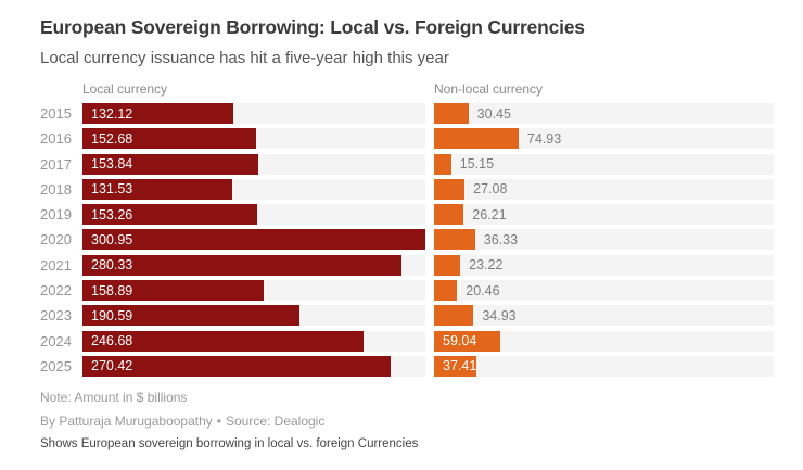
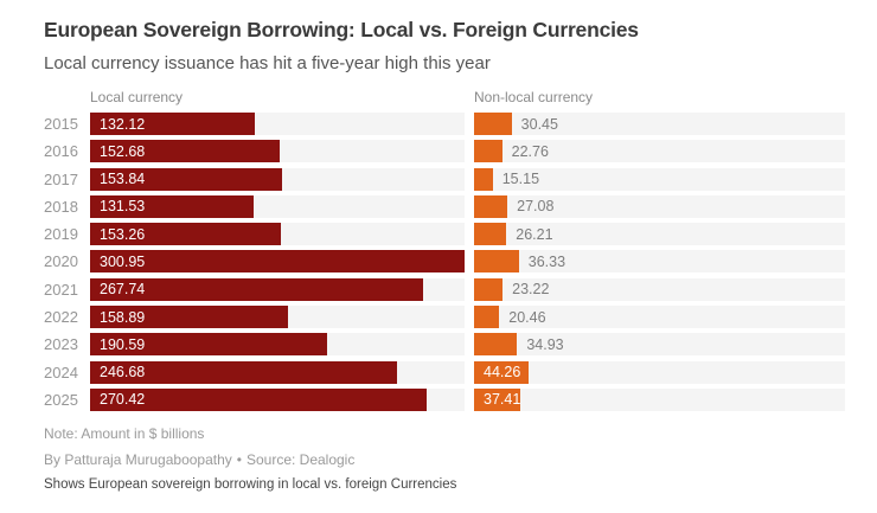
Non-local currency/2016: 74.93 -> 22.76
Local currency/2021: 280.33 -> 267.74
Non-local currency/2024: 59.04 -> 44.26
